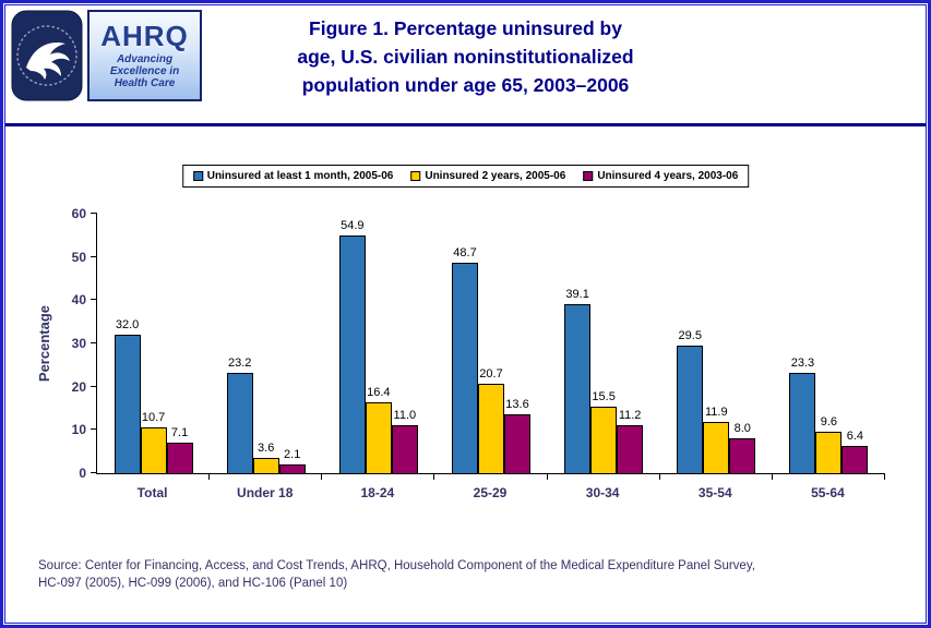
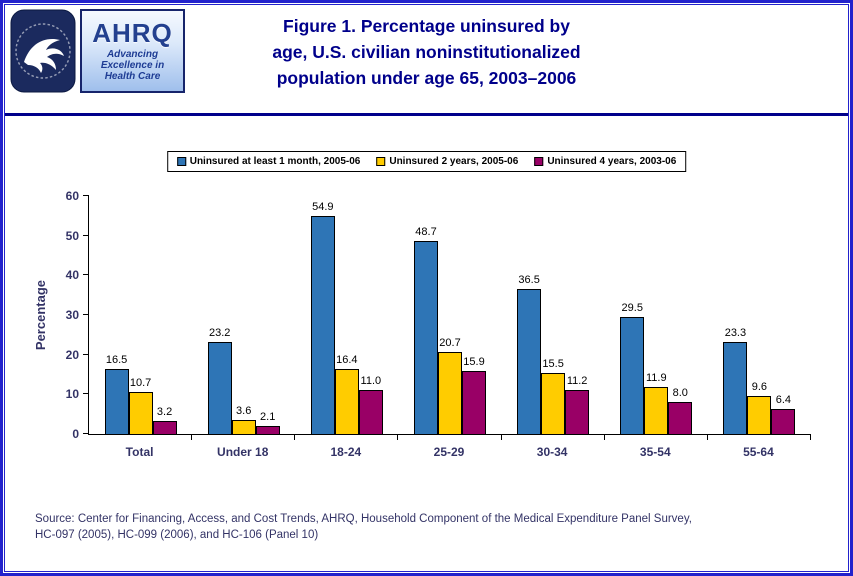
Uninsured at least 1 month, 2005-06/Total: 32.0 -> 16.5
Uninsured 4 years, 2003-06/Total: 7.1 -> 3.2
Uninsured 4 years, 2003-06/25-29: 13.6 -> 15.9
Uninsured at least 1 month, 2005-06/30-34: 39.1 -> 36.5
